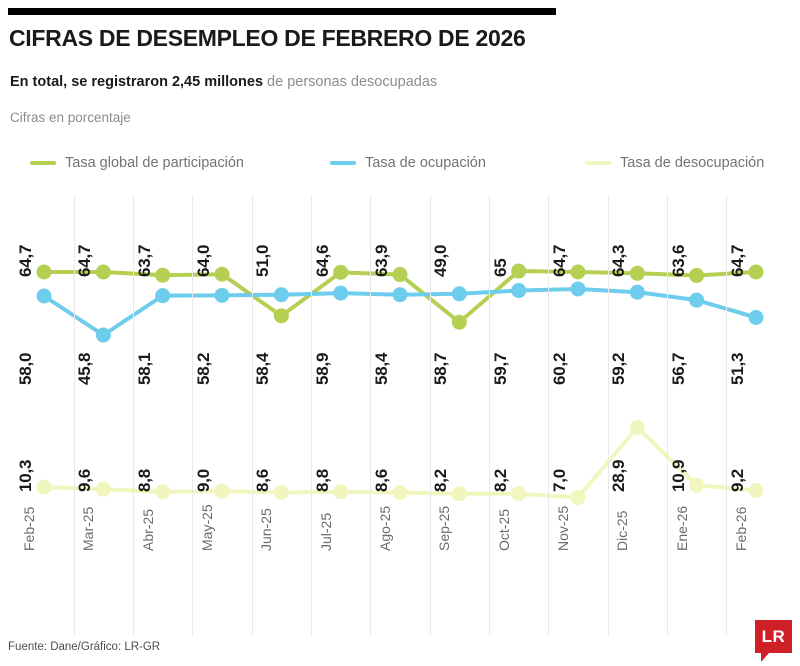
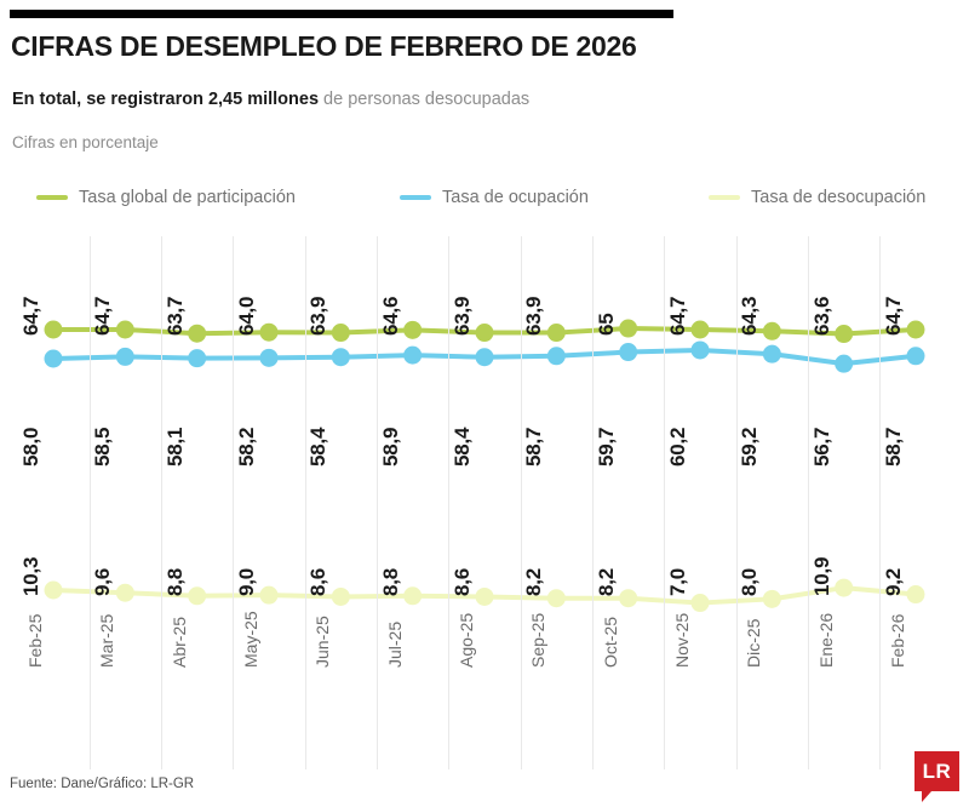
Tasa de ocupación/Mar-25: 45,8 -> 58,5
Tasa global de participación/Jun-25: 51,0 -> 63,9
Tasa global de participación/Sep-25: 49,0 -> 63,9
Tasa de desocupación/Dic-25: 28,9 -> 8,0
Tasa de ocupación/Feb-26: 51,3 -> 58,7
